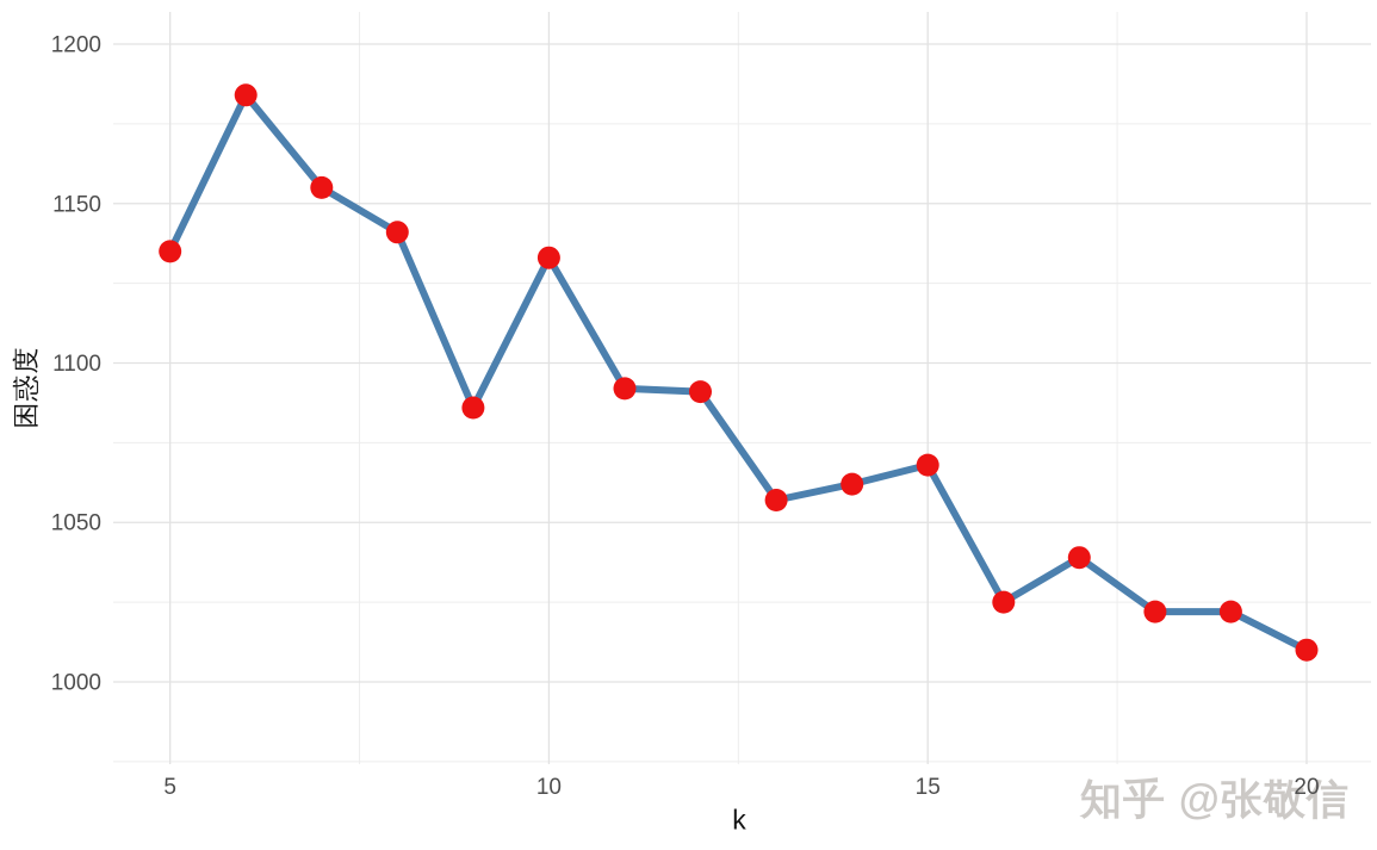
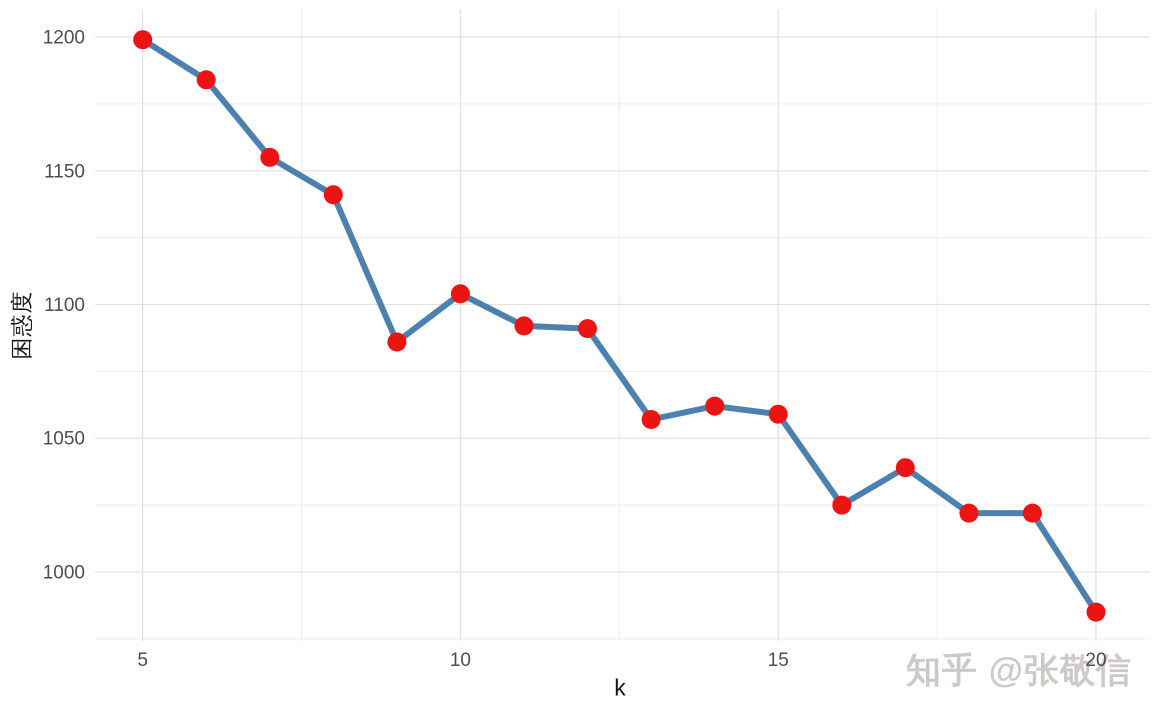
5: 1135 -> 1199
10: 1133 -> 1104
15: 1068 -> 1059
20: 1010 -> 985
